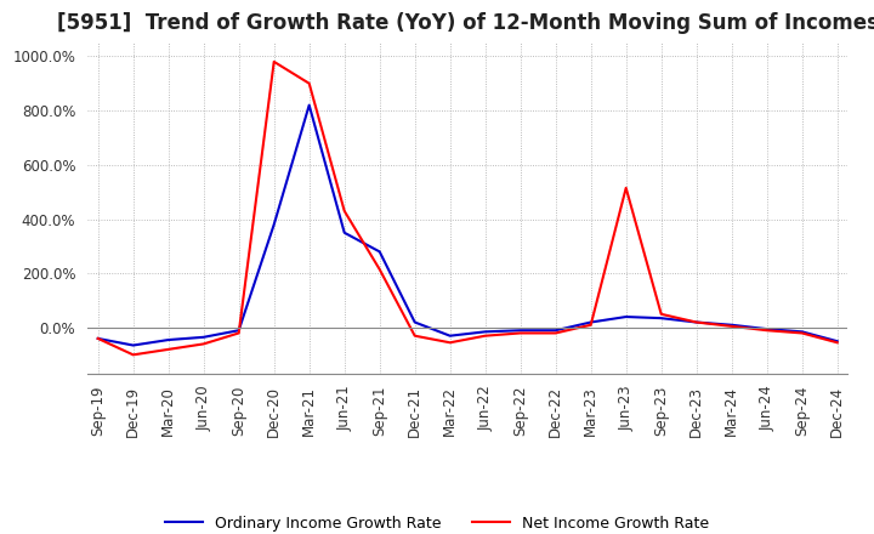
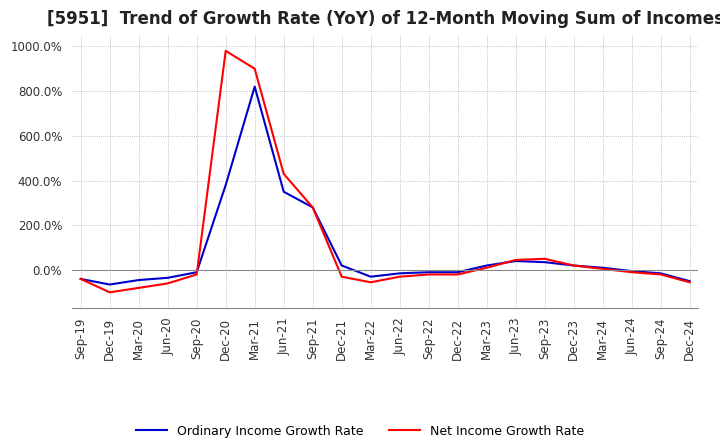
Net Income Growth Rate/Sep-21: 215% -> 280%
Net Income Growth Rate/Jun-23: 515% -> 45%
